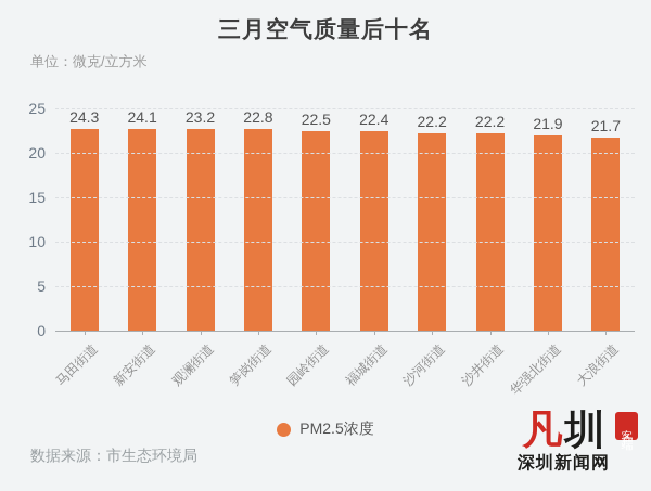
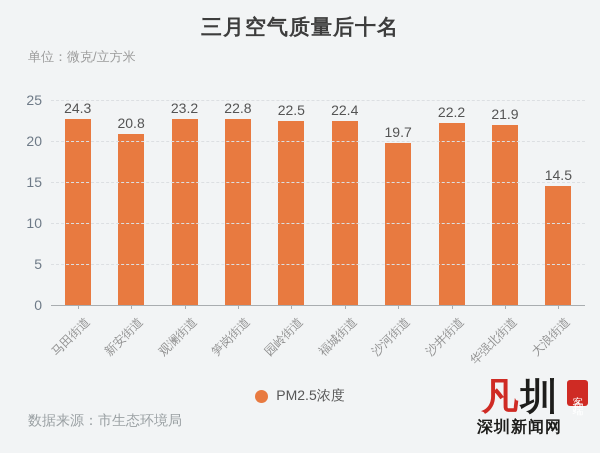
新安街道: 24.1 -> 20.8
沙河街道: 22.2 -> 19.7
大浪街道: 21.7 -> 14.5
